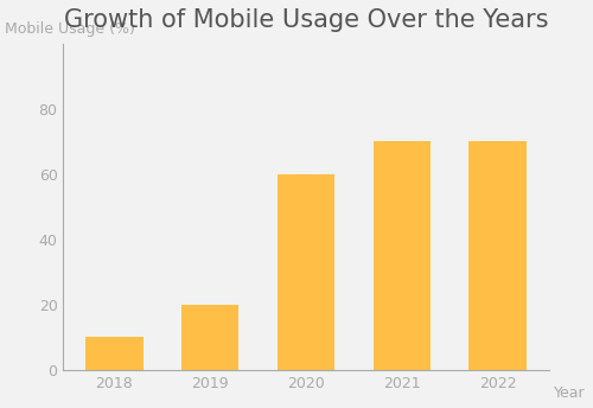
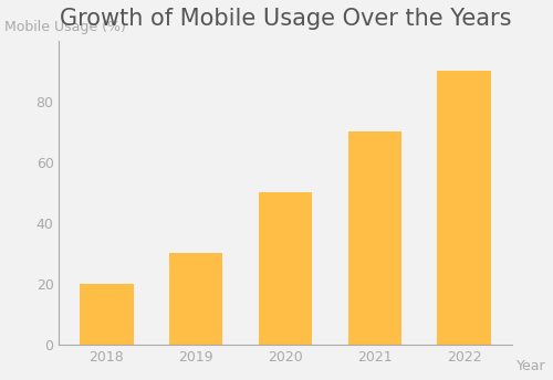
2018: 10 -> 20
2019: 20 -> 30
2020: 60 -> 50
2022: 70 -> 90
